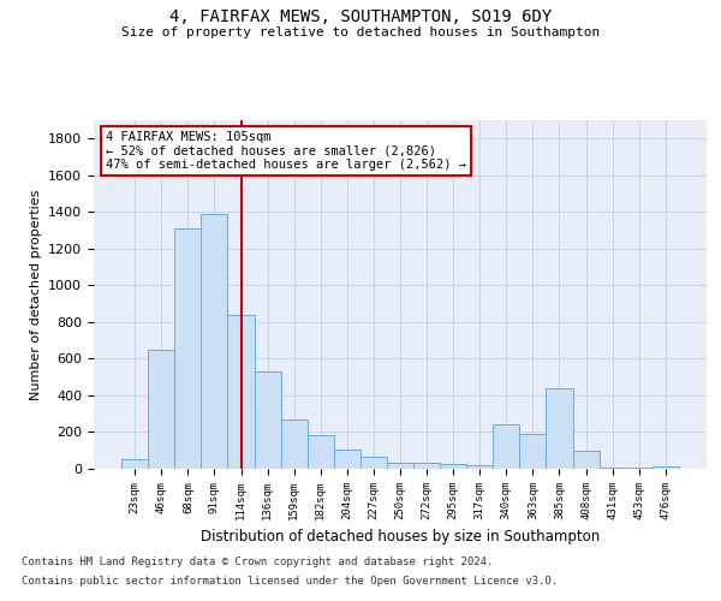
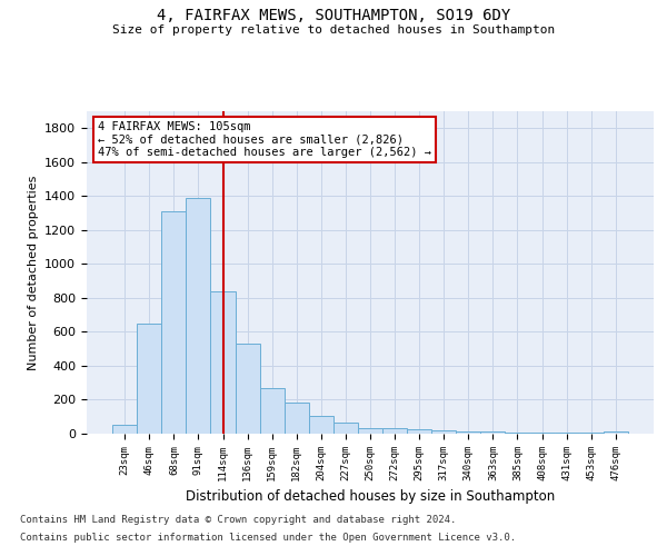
340sqm: 240 -> 20
363sqm: 190 -> 10
385sqm: 440 -> 10
408sqm: 100 -> 10
